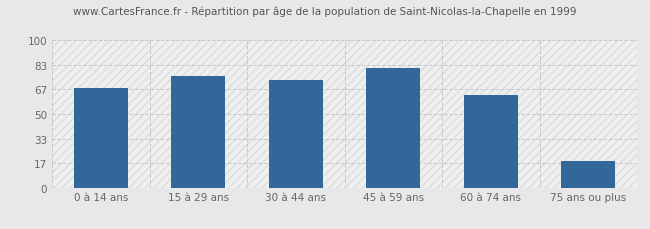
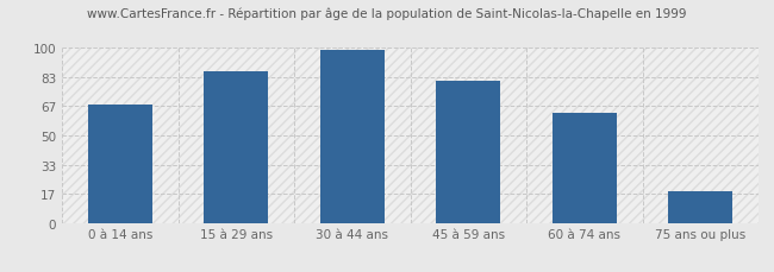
15 à 29 ans: 76 -> 87
30 à 44 ans: 73 -> 99
